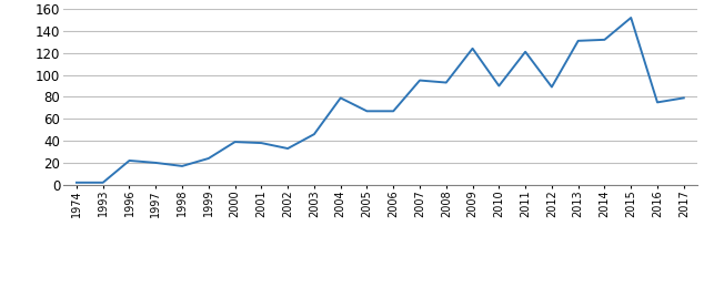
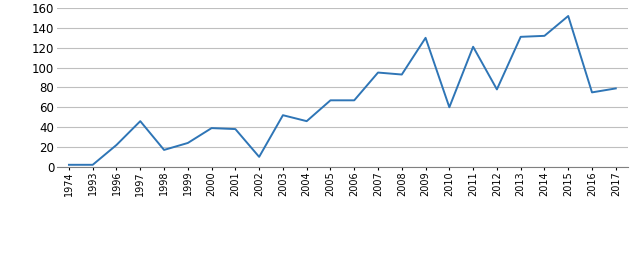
1997: 20 -> 46
2002: 33 -> 10
2003: 46 -> 52
2004: 79 -> 46
2009: 124 -> 130
2010: 90 -> 60
2012: 89 -> 78
